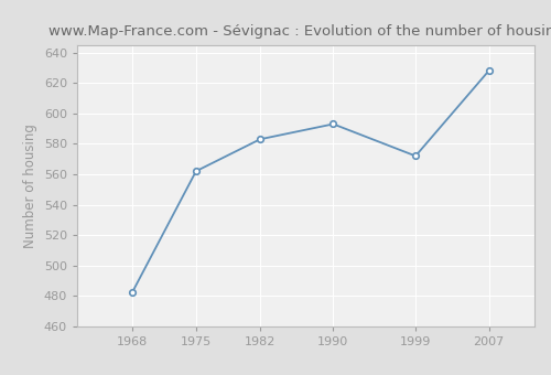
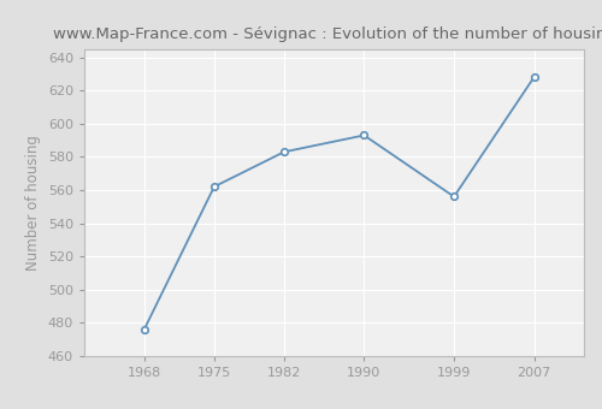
1968: 482 -> 476
1999: 572 -> 556
